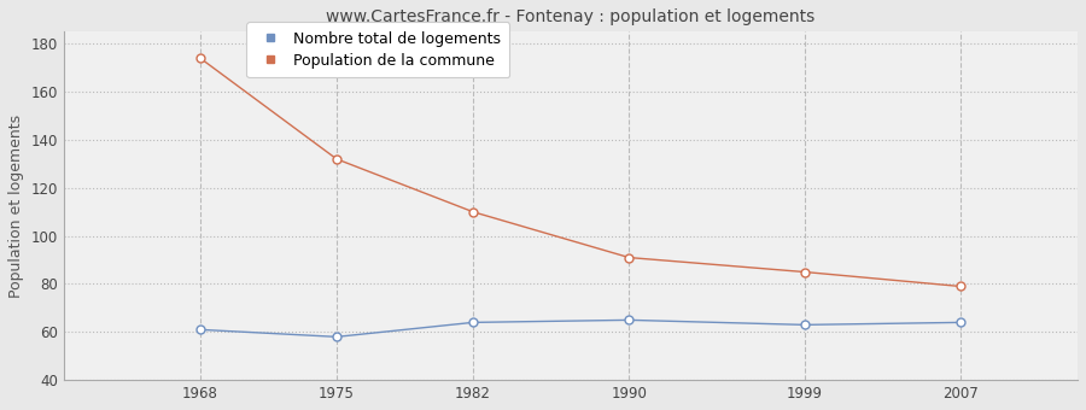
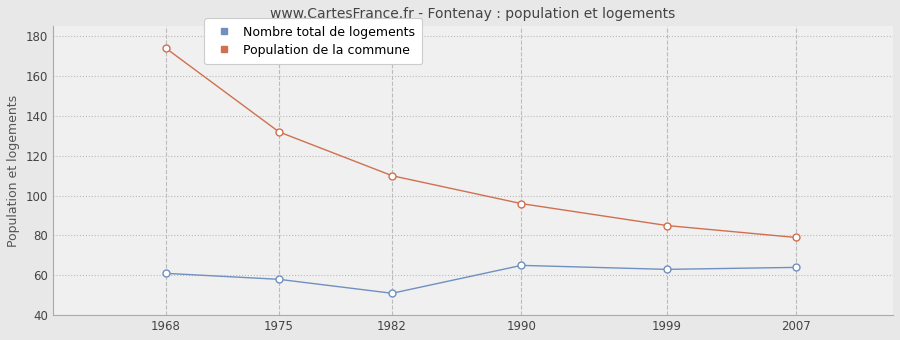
Nombre total de logements/1982: 64 -> 51
Population de la commune/1990: 91 -> 96
